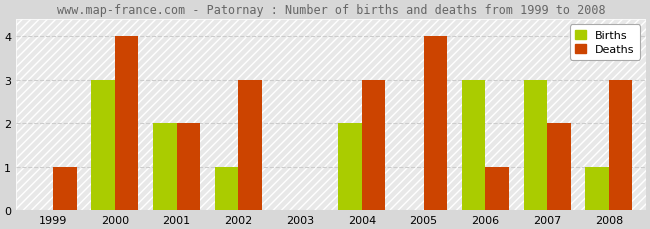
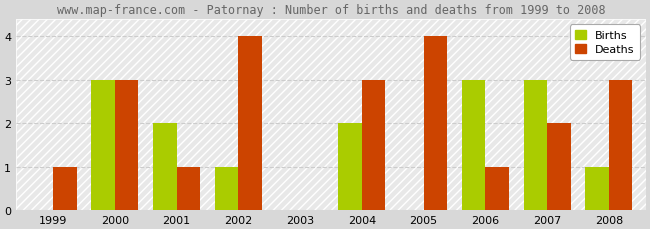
Deaths/2000: 4 -> 3
Deaths/2001: 2 -> 1
Deaths/2002: 3 -> 4
